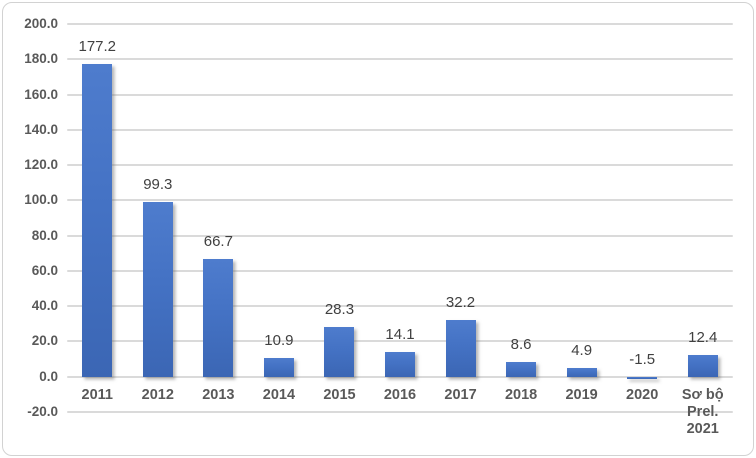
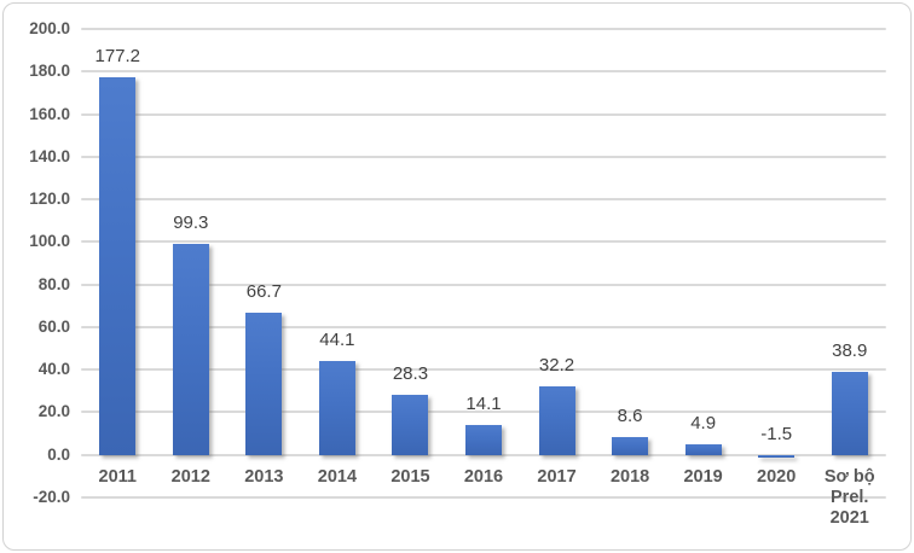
2014: 10.9 -> 44.1
Sơ bộ Prel. 2021: 12.4 -> 38.9
